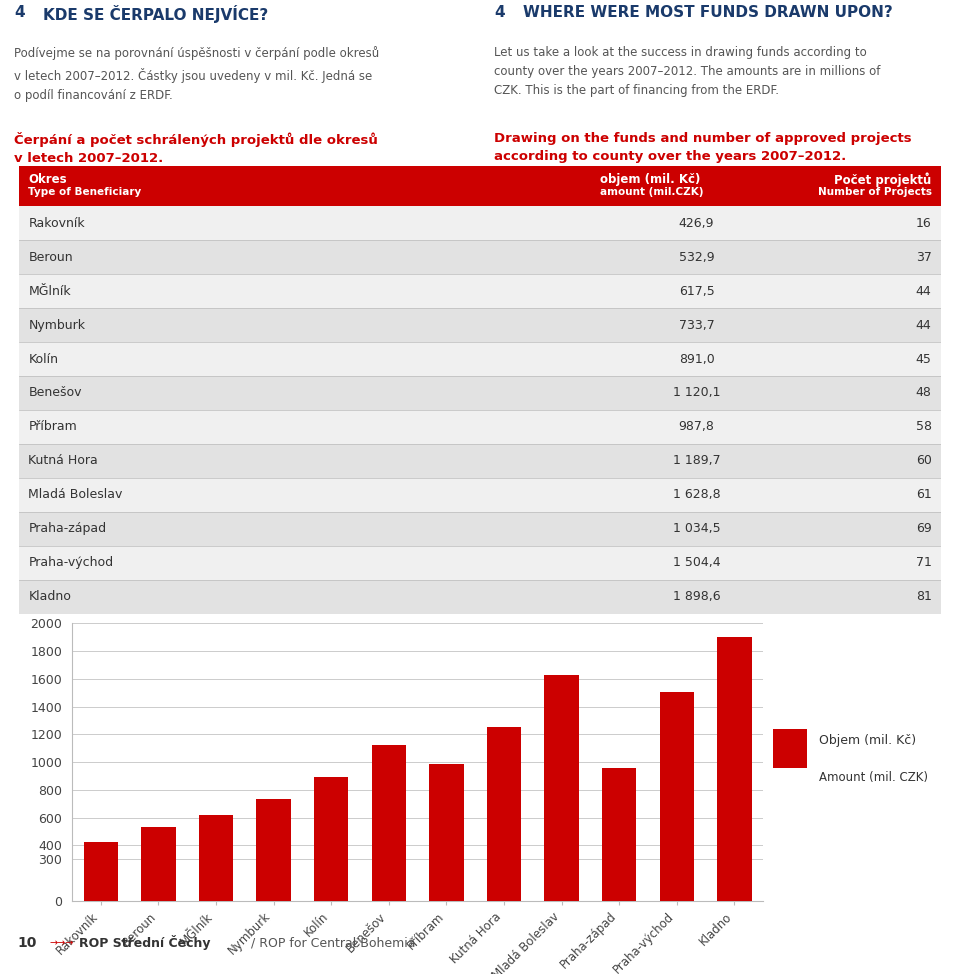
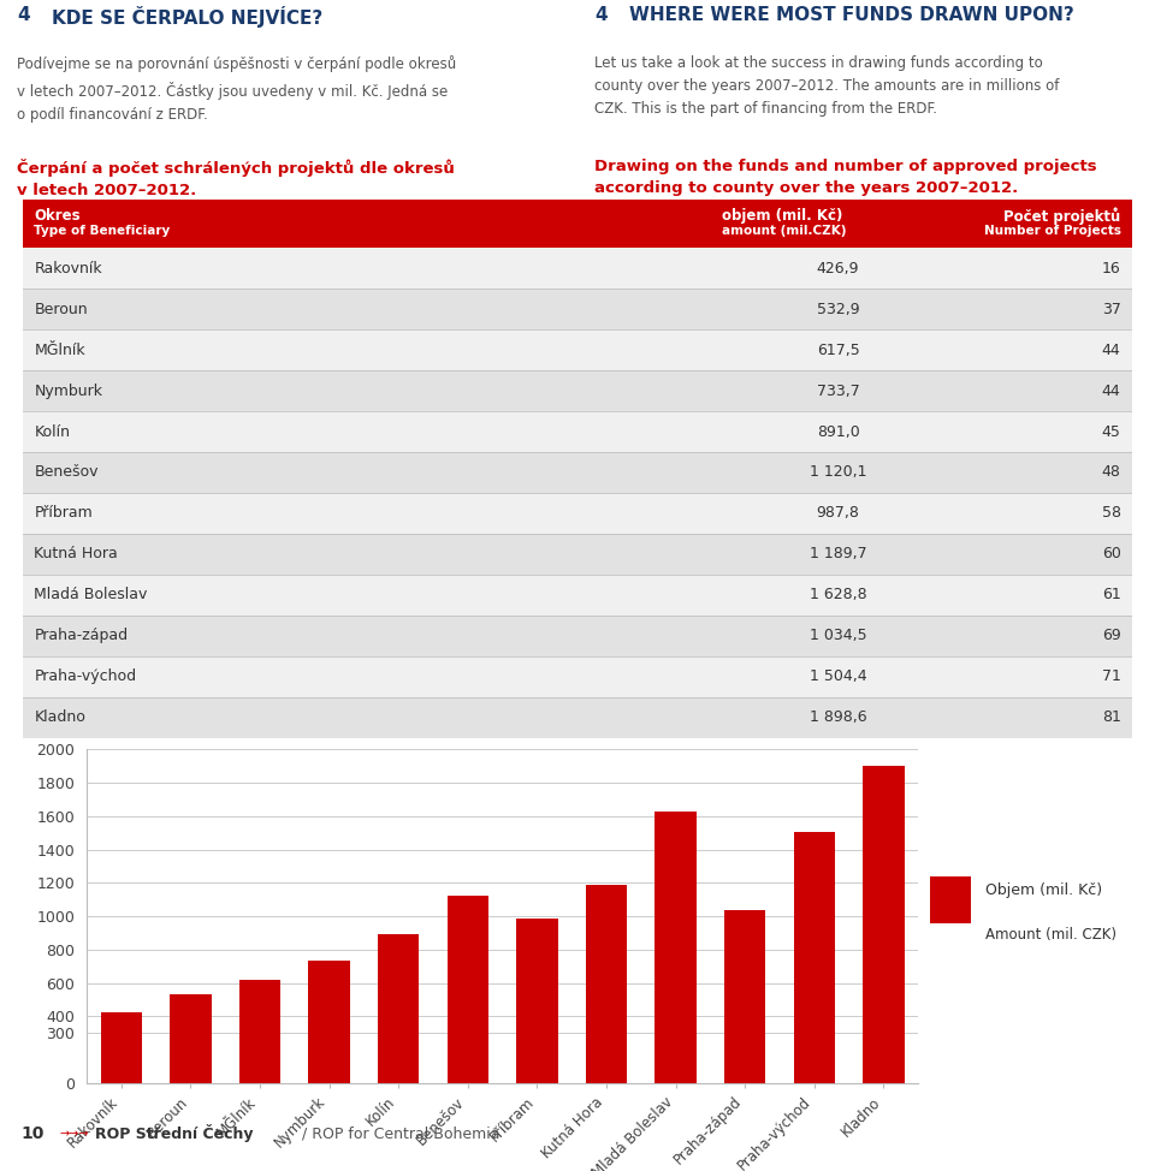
Kutná Hora: 1250 -> 1190
Praha-západ: 960 -> 1030
